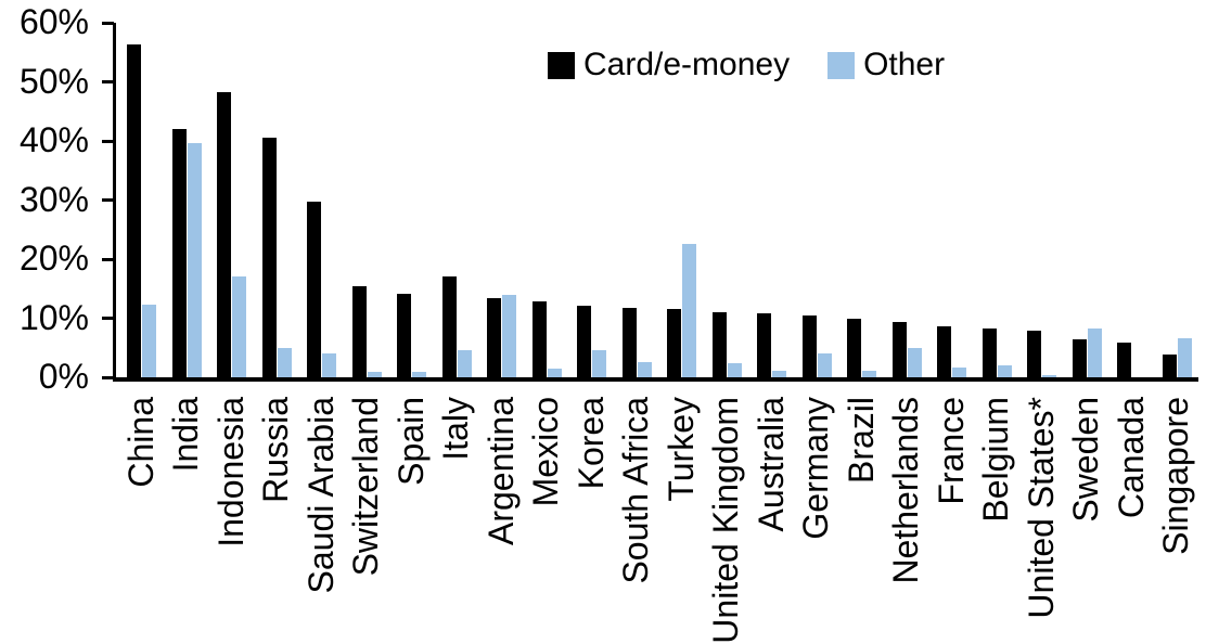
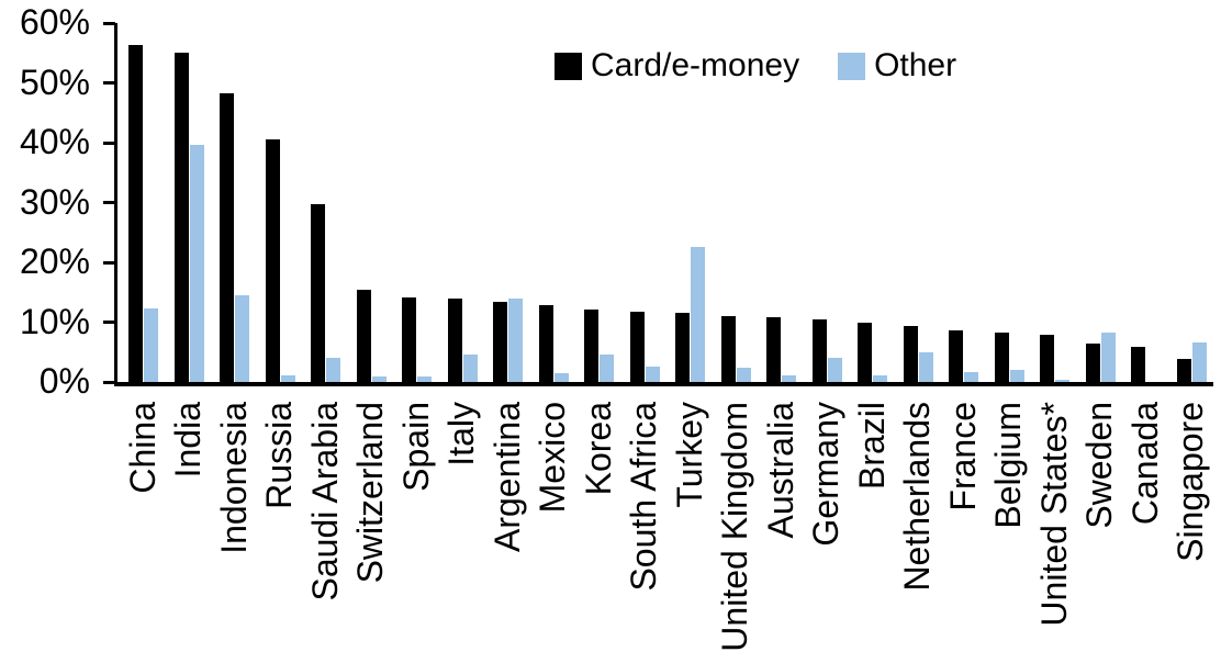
Card/e-money/India: 42% -> 55%
Other/Indonesia: 17% -> 14%
Other/Russia: 5% -> 1%
Card/e-money/Italy: 17% -> 14%
